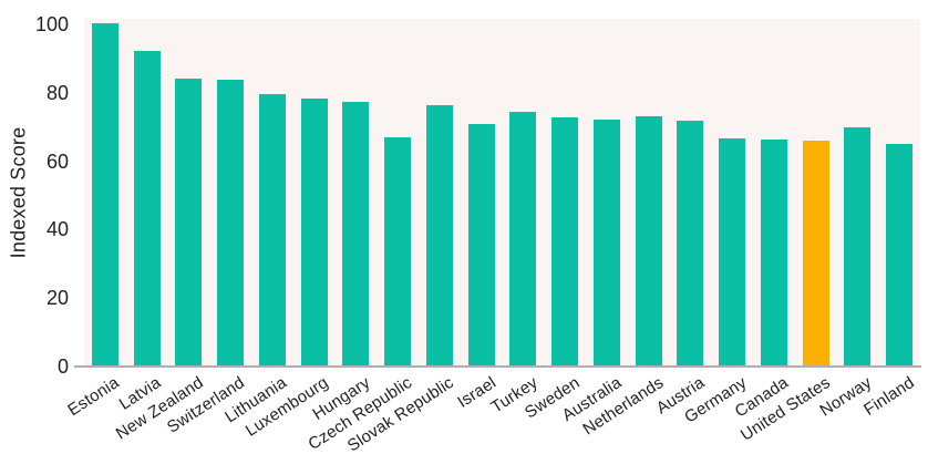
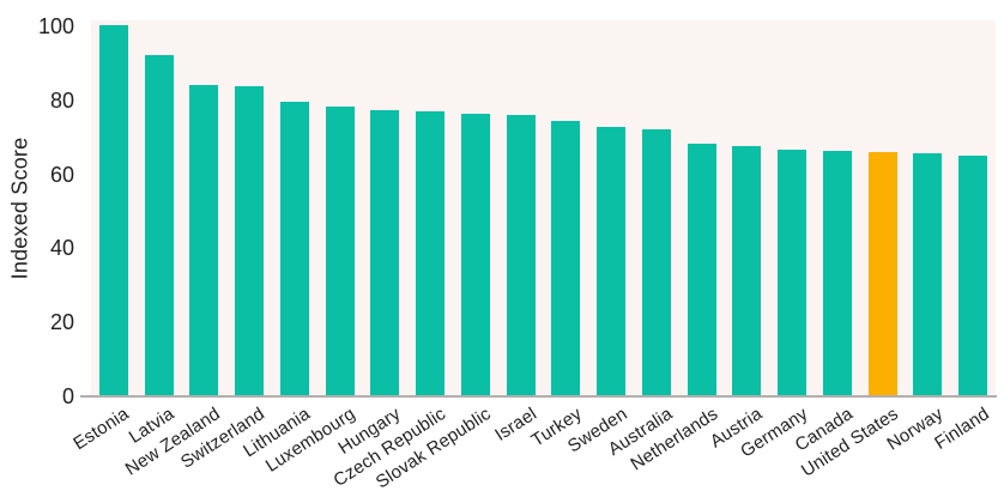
Czech Republic: 67 -> 77
Israel: 71 -> 76
Netherlands: 73 -> 68
Austria: 72 -> 68
Norway: 70 -> 66
